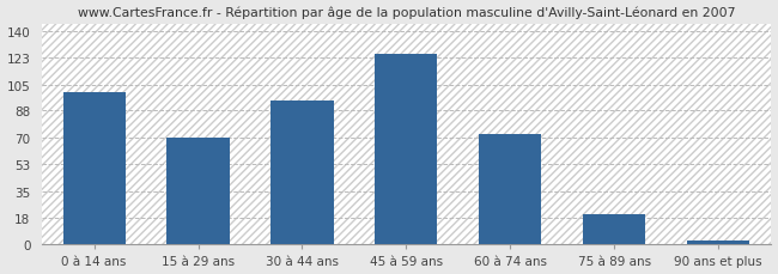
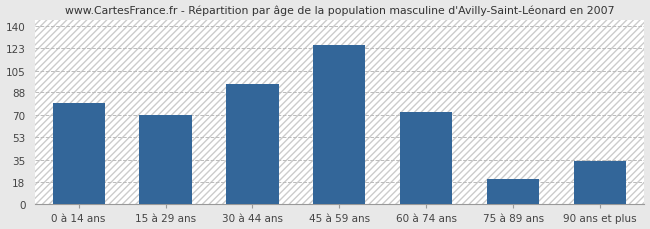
0 à 14 ans: 100 -> 80
90 ans et plus: 3 -> 34
